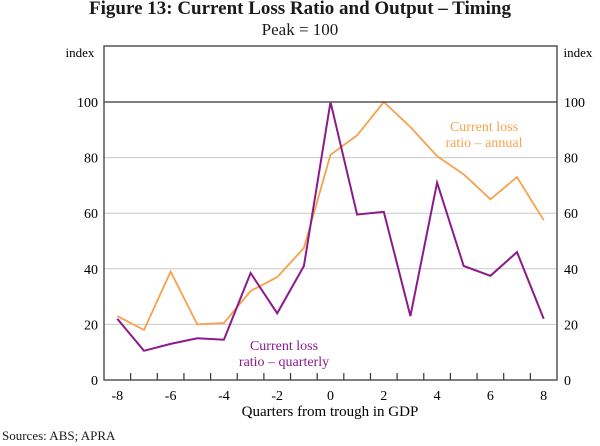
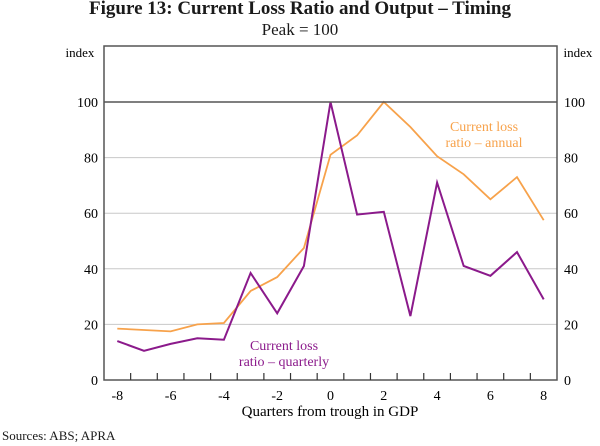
Current loss ratio – annual/-8: 23 -> 18
Current loss ratio – quarterly/-8: 22 -> 14
Current loss ratio – annual/-6: 39 -> 18
Current loss ratio – quarterly/8: 22 -> 29
